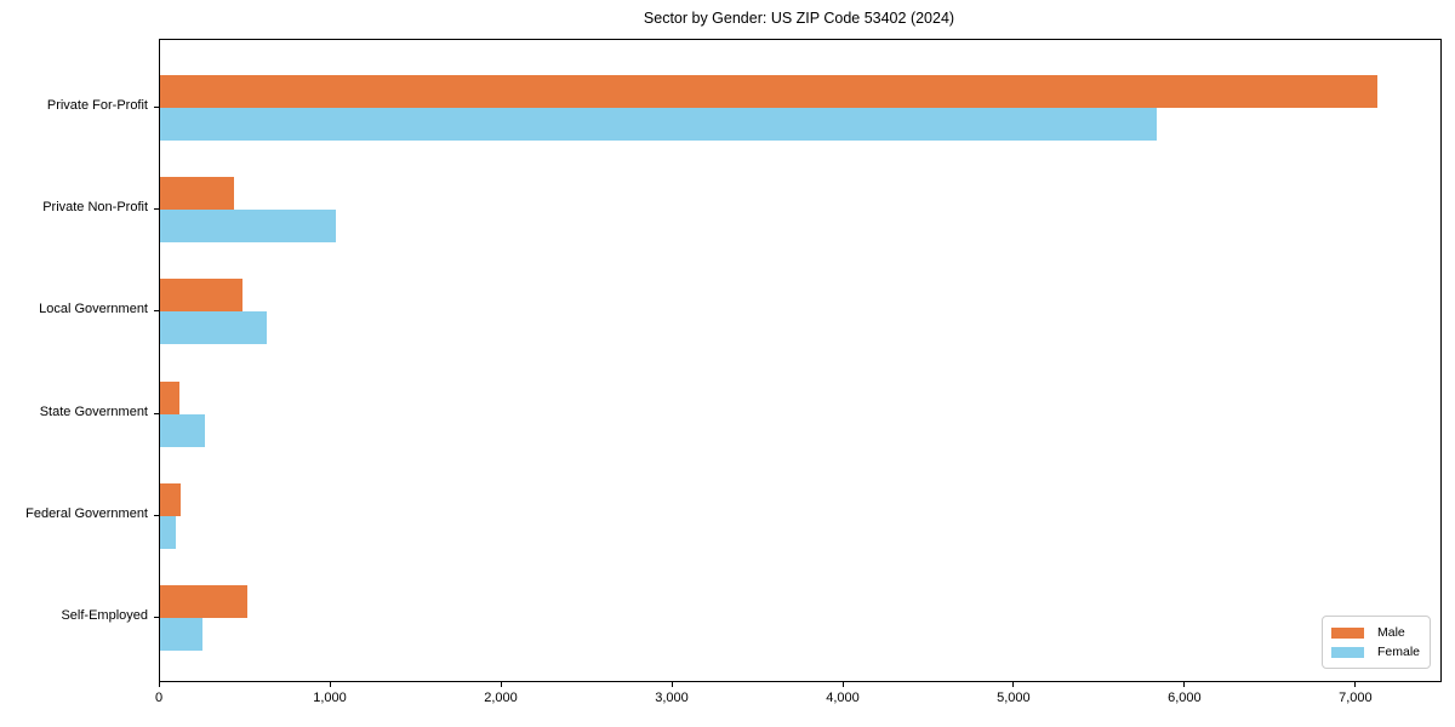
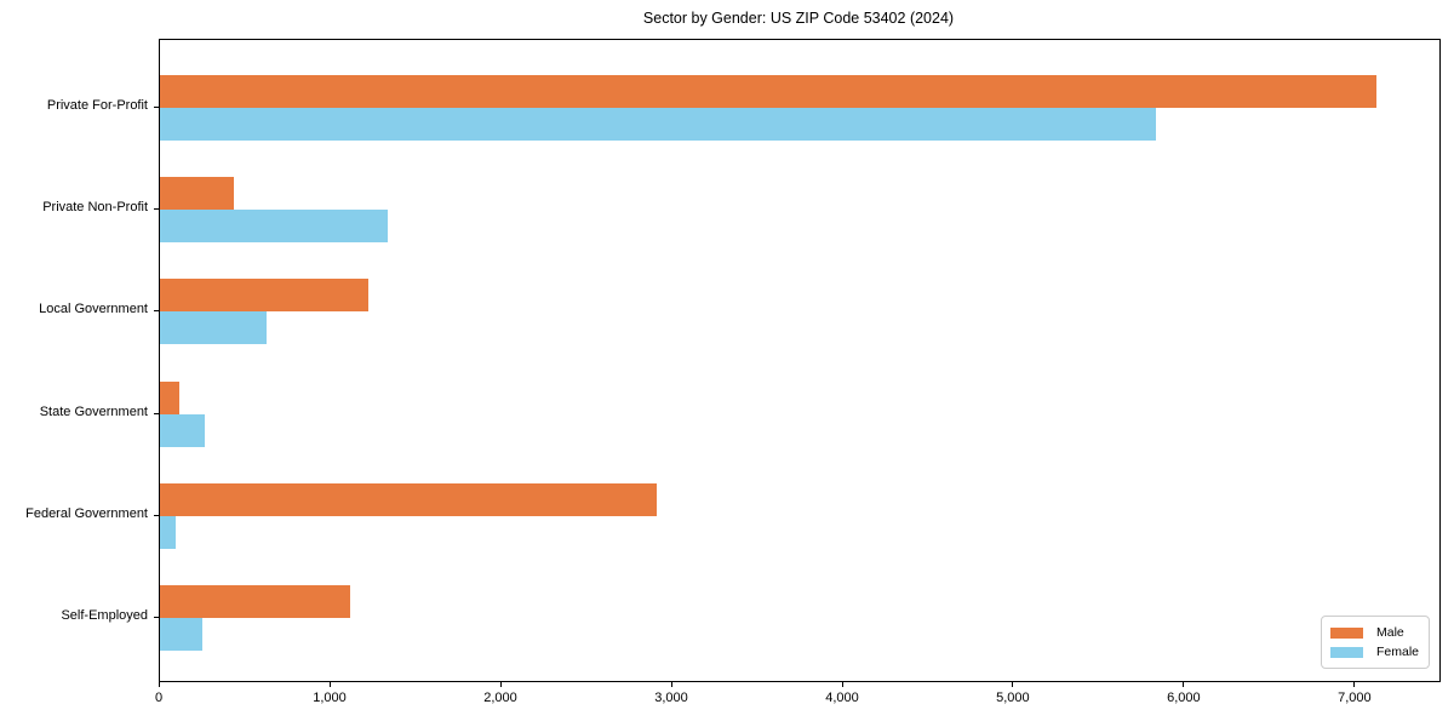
Female/Private Non-Profit: 1020 -> 1330
Male/Local Government: 480 -> 1220
Male/Federal Government: 120 -> 2910
Male/Self-Employed: 510 -> 1110
